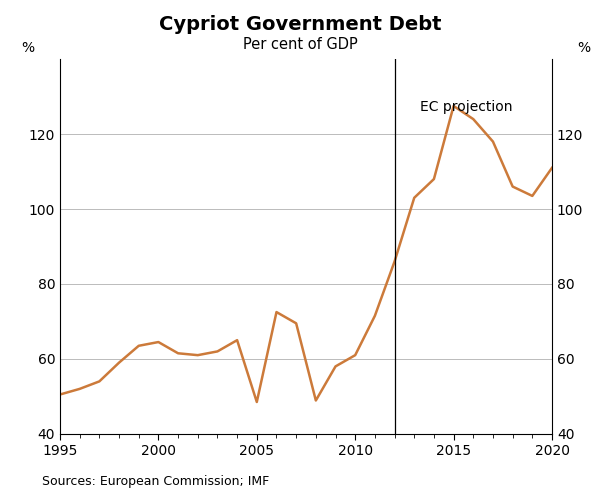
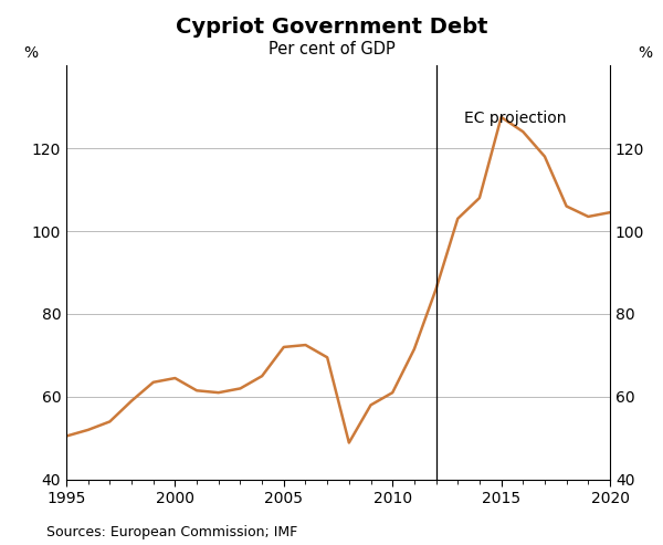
2005: 48.5 -> 72.0
2020: 111.0 -> 104.5
